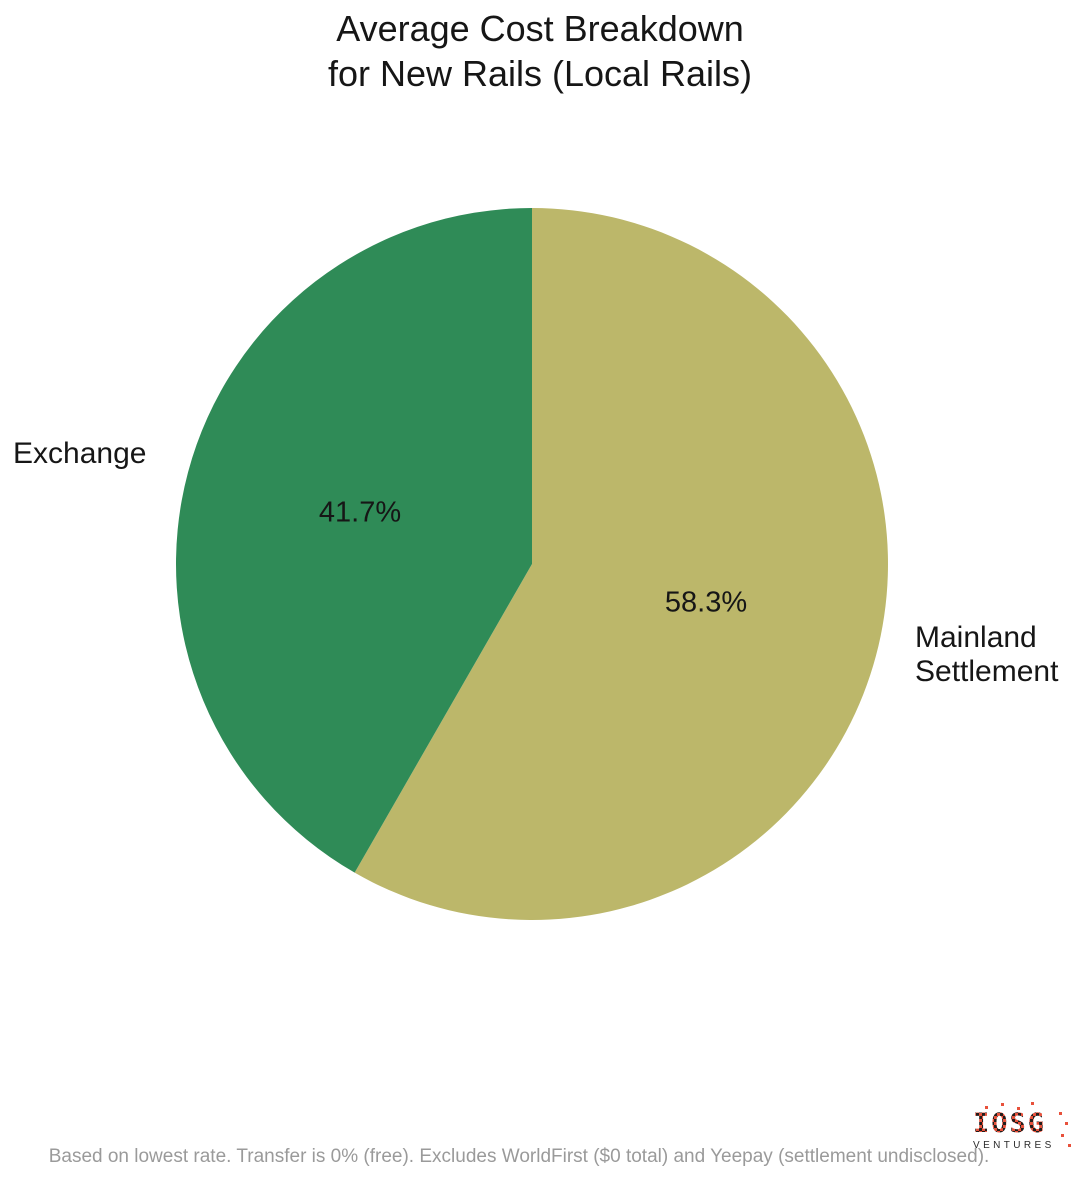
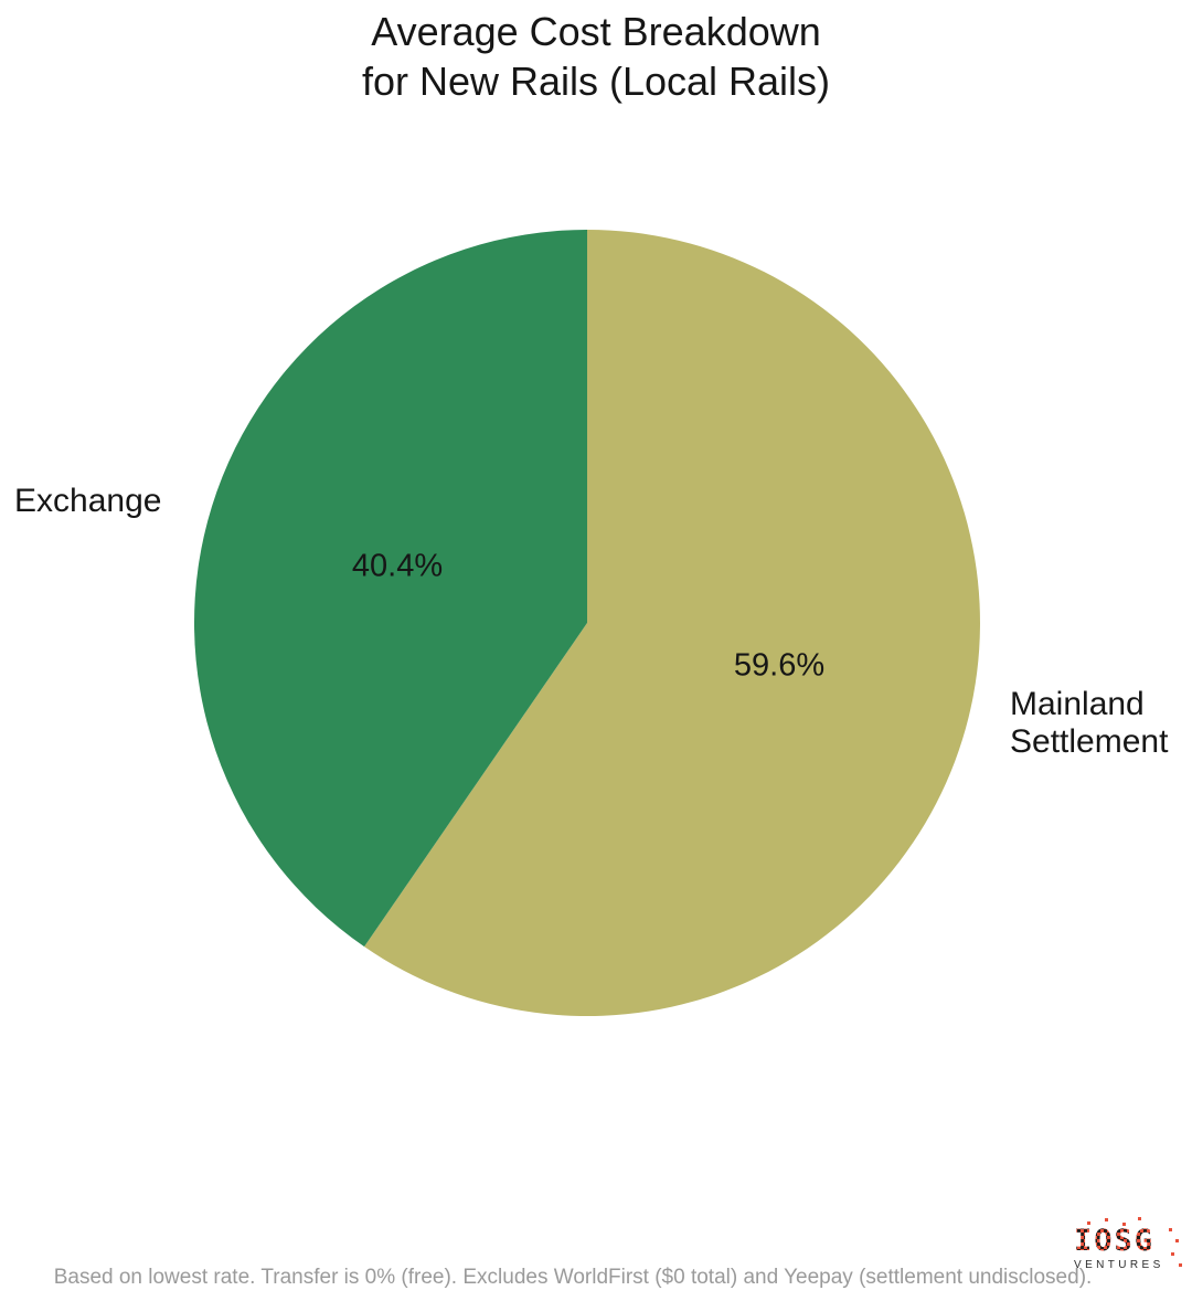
Mainland Settlement: 58.3% -> 59.6%
Exchange: 41.7% -> 40.4%
